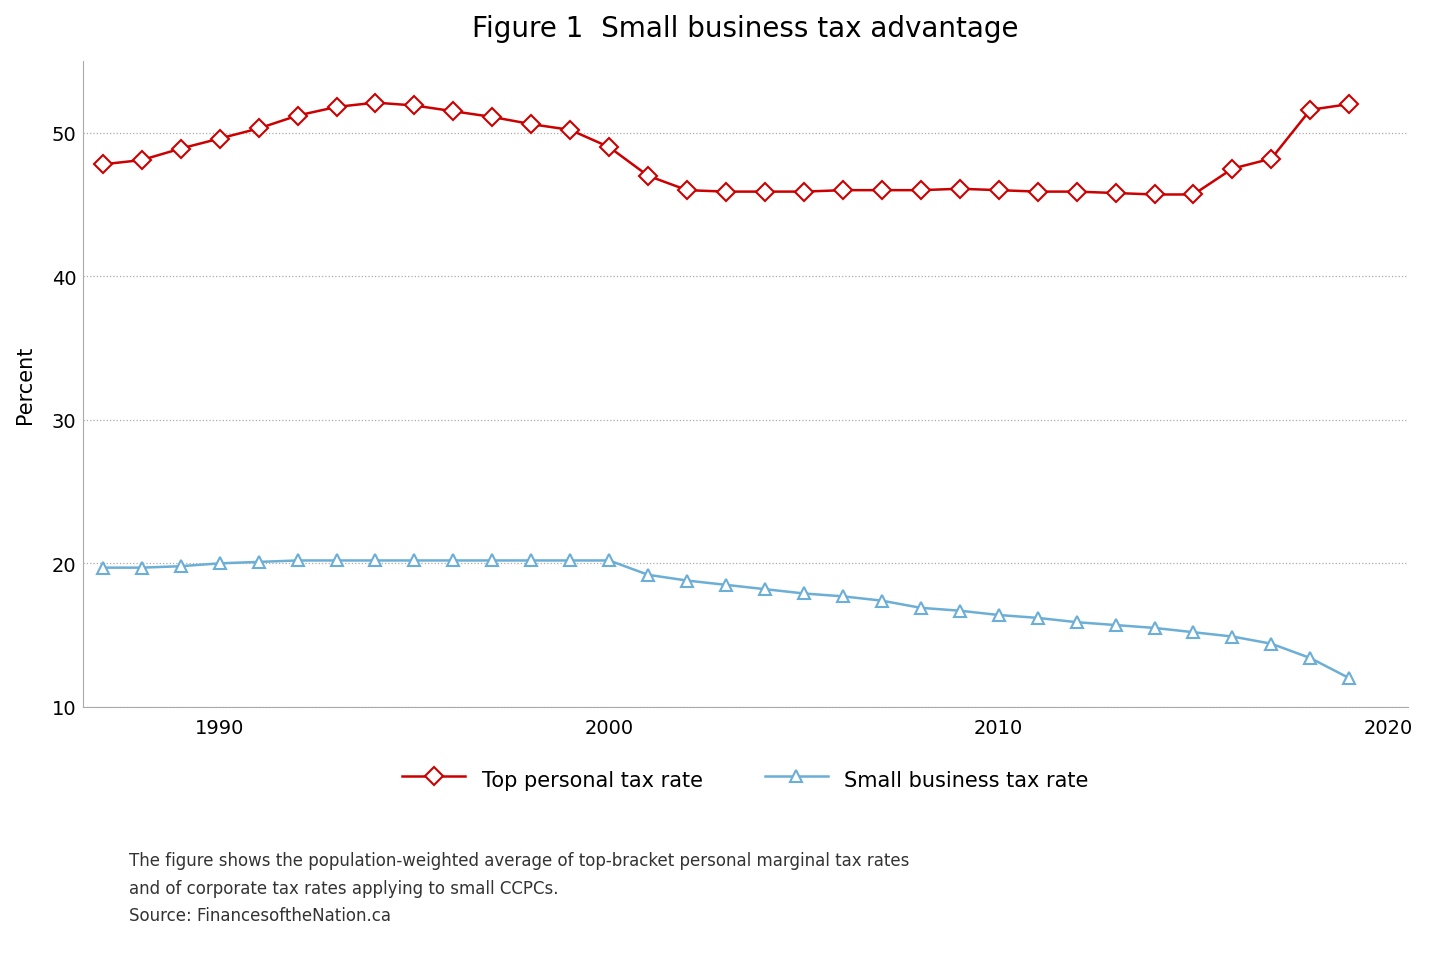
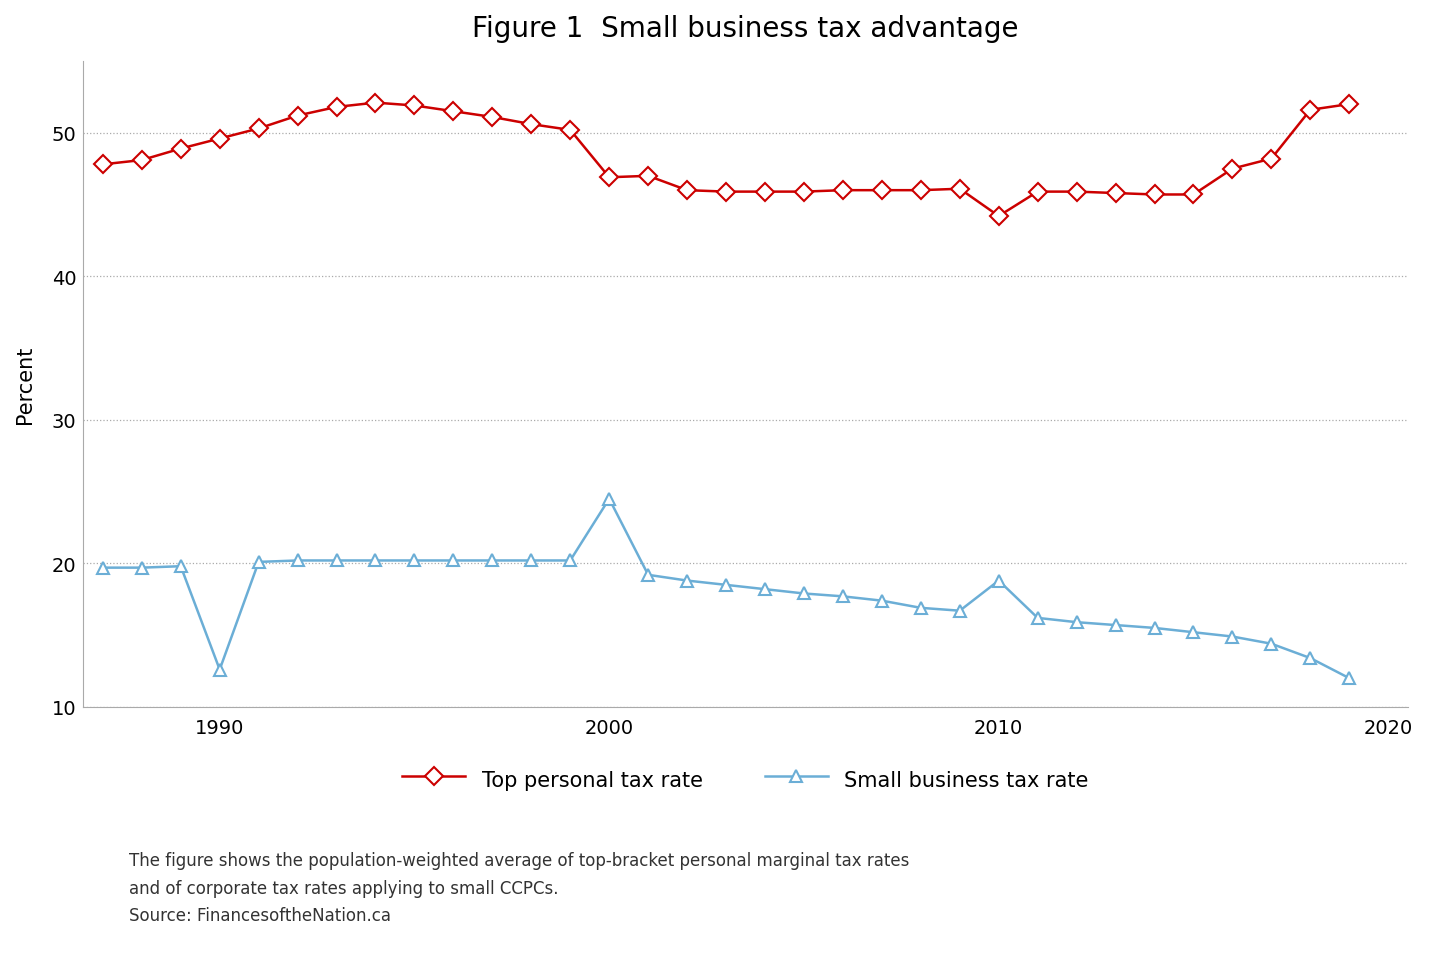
Small business tax rate/1990: 20.0 -> 12.6
Top personal tax rate/2000: 49.0 -> 46.9
Small business tax rate/2000: 20.2 -> 24.5
Top personal tax rate/2010: 46.0 -> 44.2
Small business tax rate/2010: 16.4 -> 18.8
